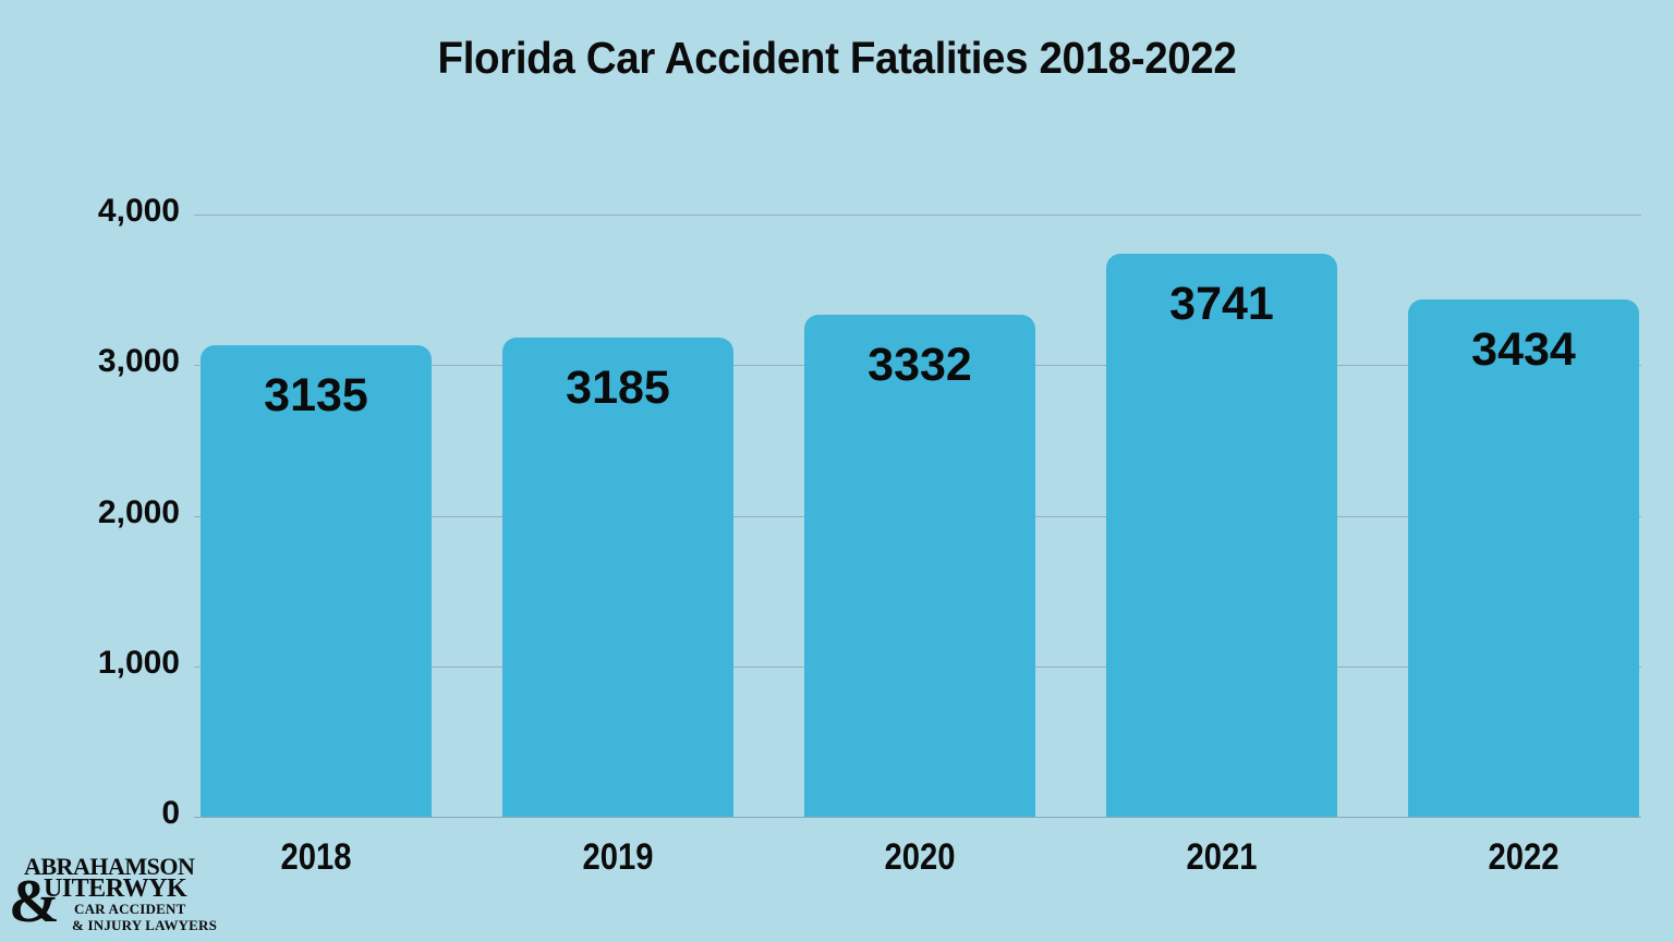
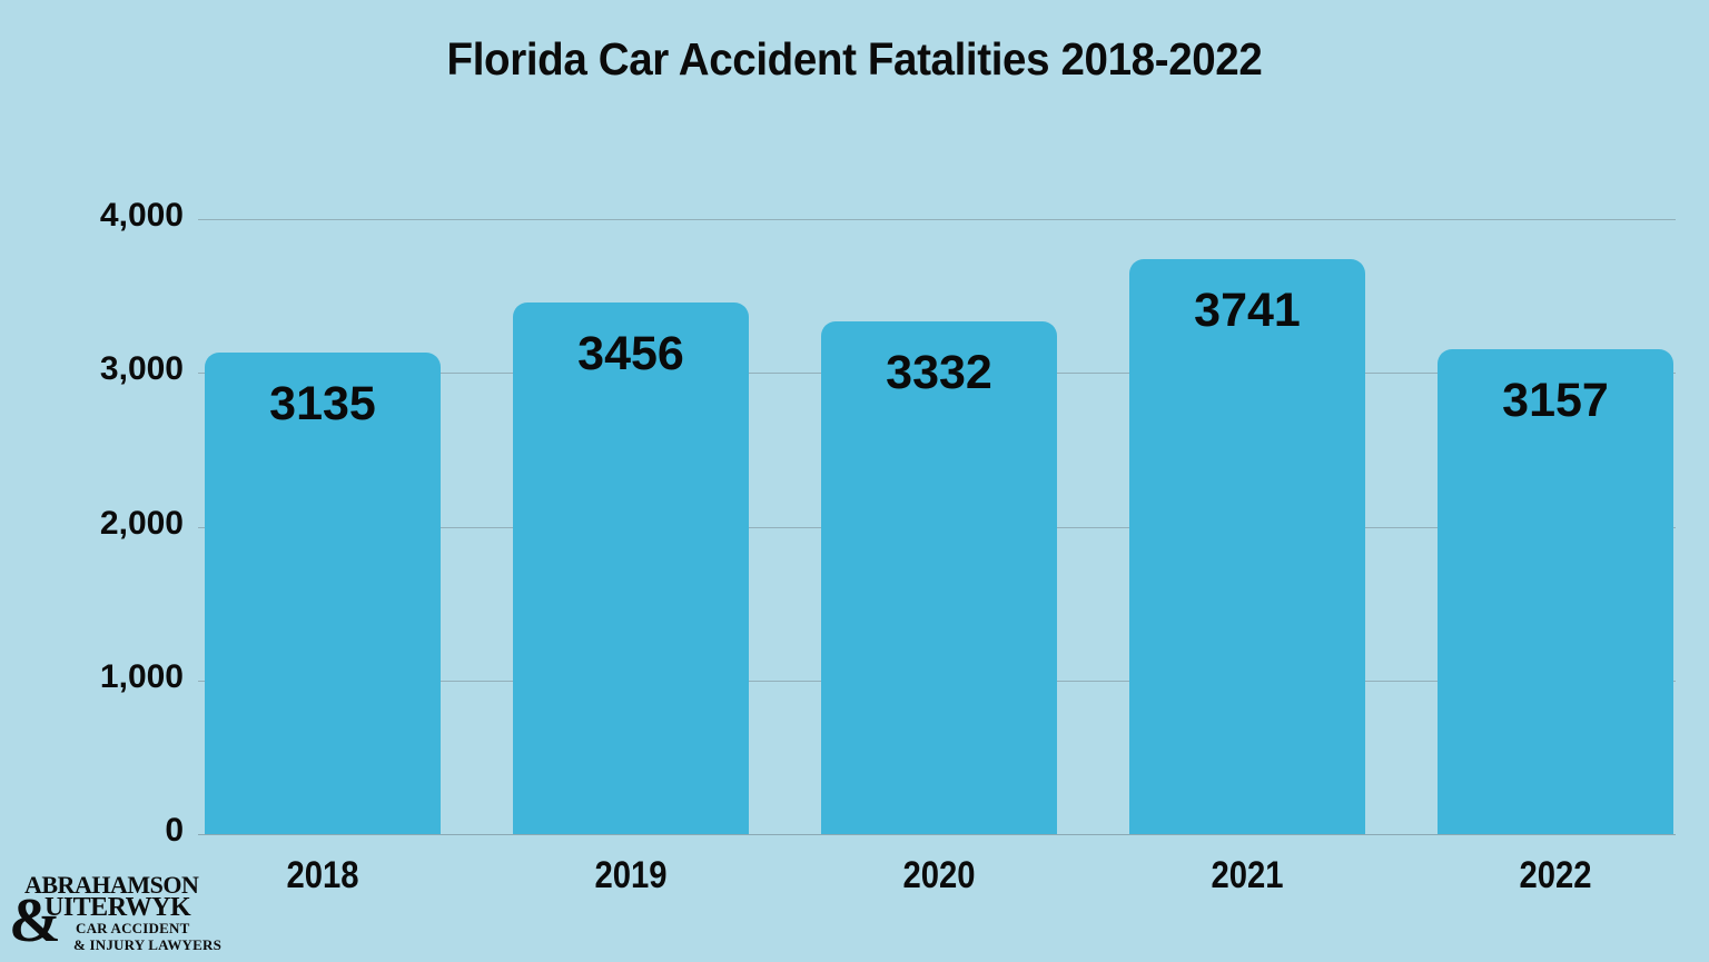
2019: 3185 -> 3456
2022: 3434 -> 3157
